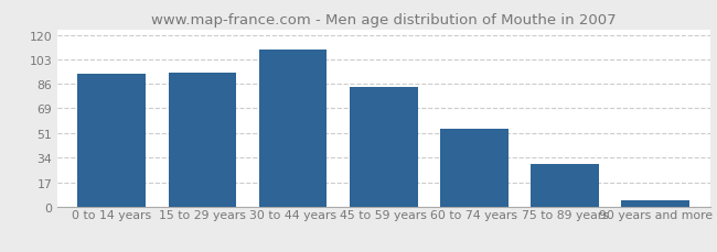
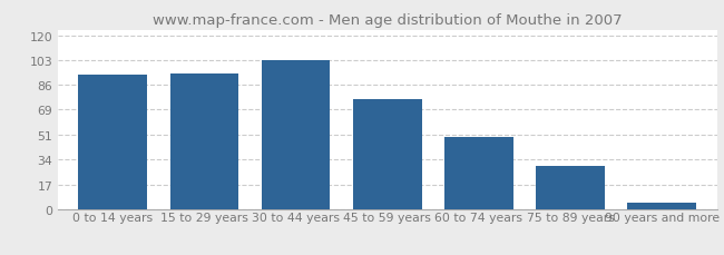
30 to 44 years: 110 -> 103
45 to 59 years: 84 -> 76
60 to 74 years: 54 -> 50
